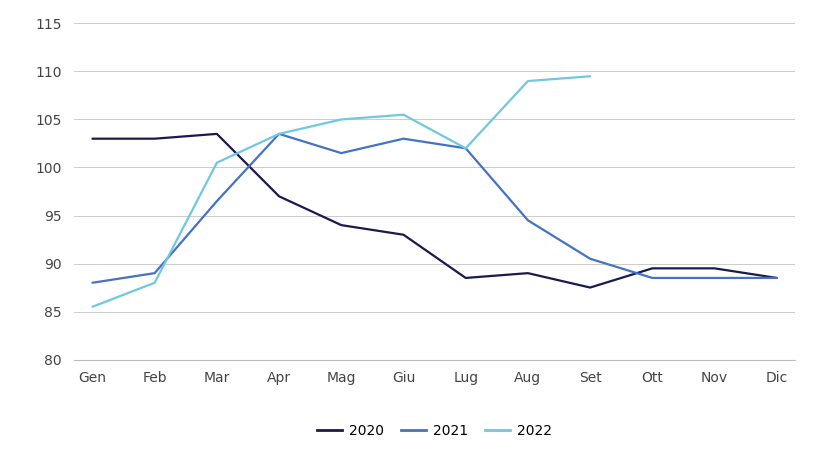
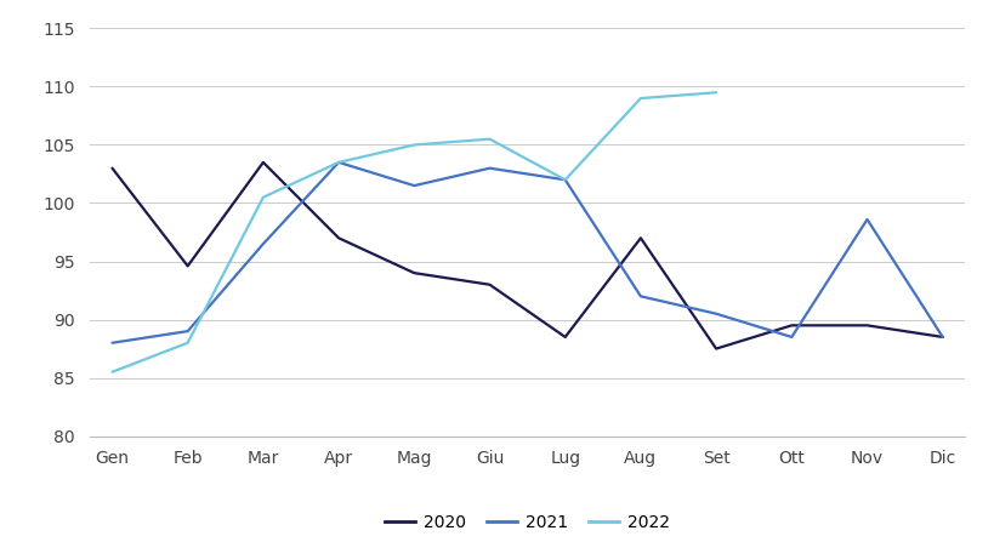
2020/Feb: 103.0 -> 94.6
2020/Aug: 89.0 -> 97.0
2021/Aug: 94.5 -> 92.0
2021/Nov: 88.5 -> 98.6
